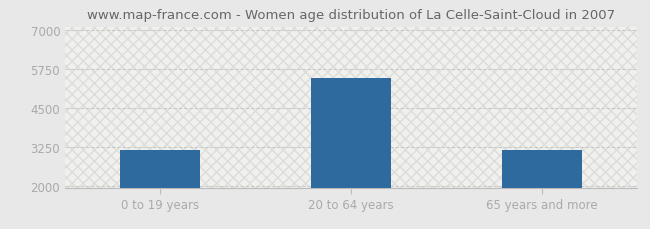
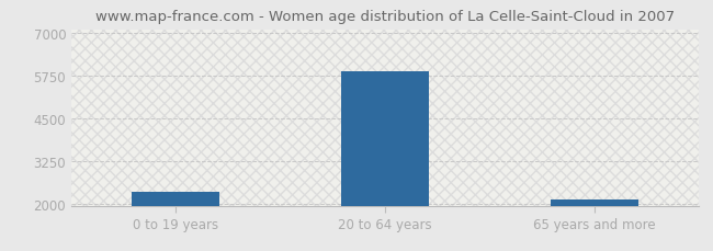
0 to 19 years: 3150 -> 2350
20 to 64 years: 5450 -> 5880
65 years and more: 3150 -> 2130
